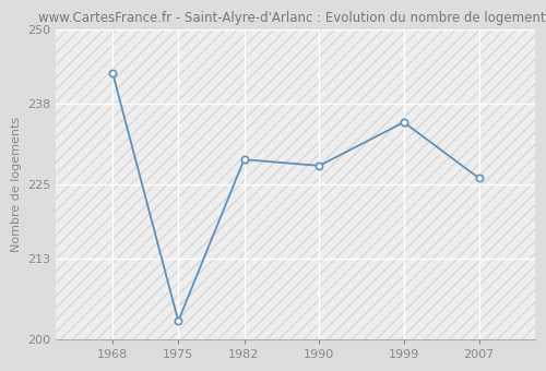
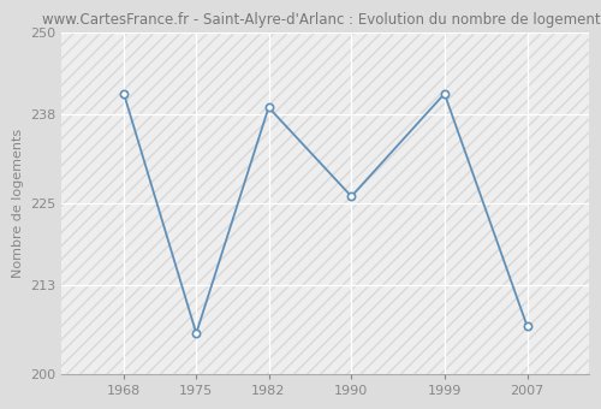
1968: 243 -> 241
1975: 203 -> 206
1982: 229 -> 239
1990: 228 -> 226
1999: 235 -> 241
2007: 226 -> 207
